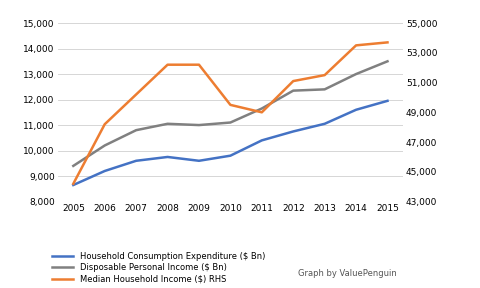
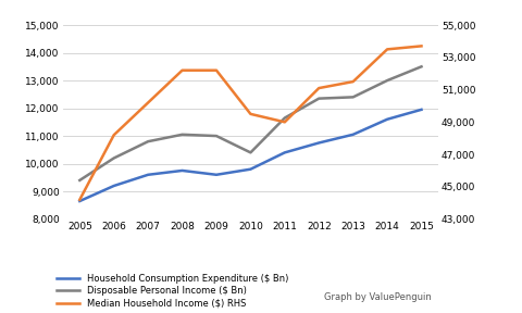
Disposable Personal Income ($ Bn)/2010: 11,100 -> 10,400
